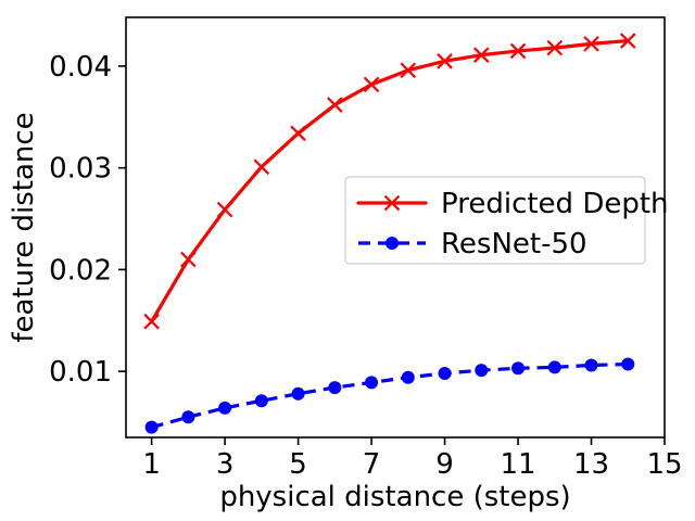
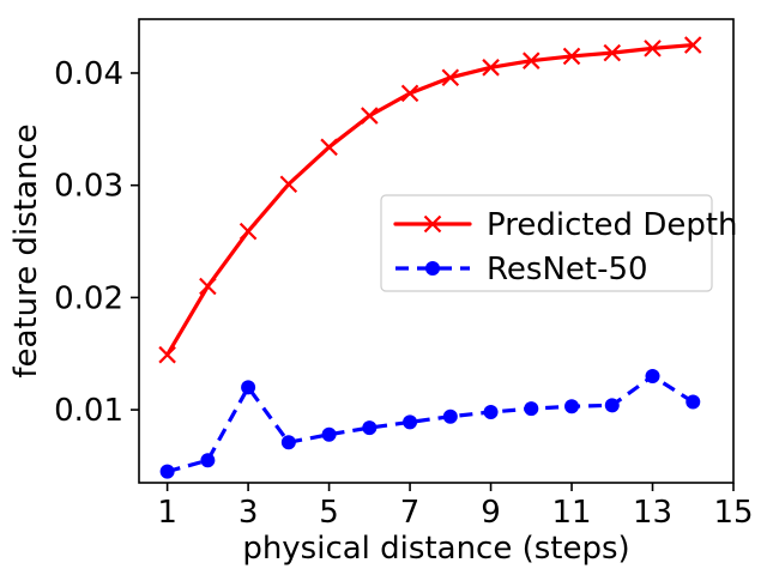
ResNet-50/3: 0.006 -> 0.012
ResNet-50/13: 0.011 -> 0.013
